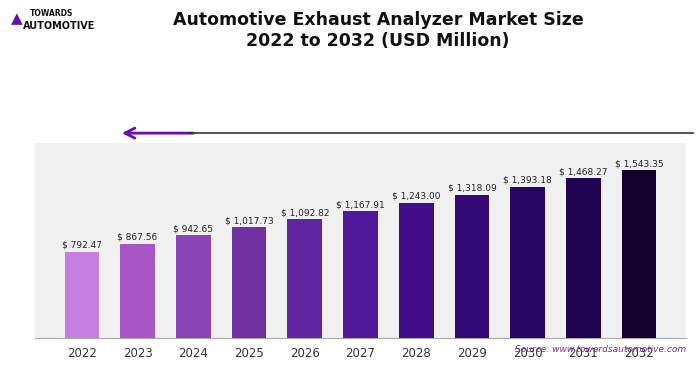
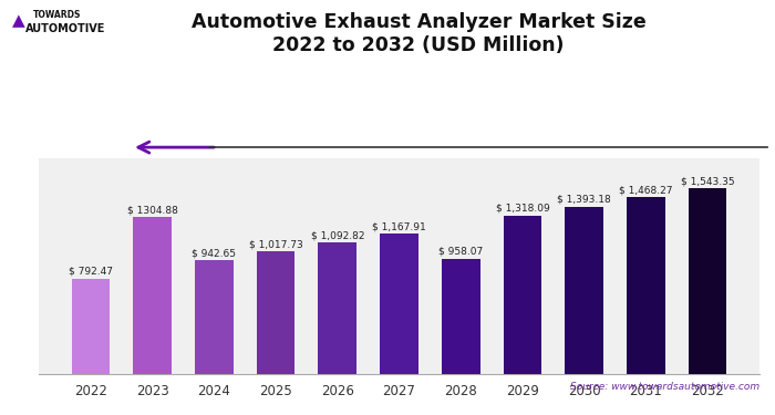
2023: 867.56 -> 1304.88
2028: 1,243.00 -> 958.07
